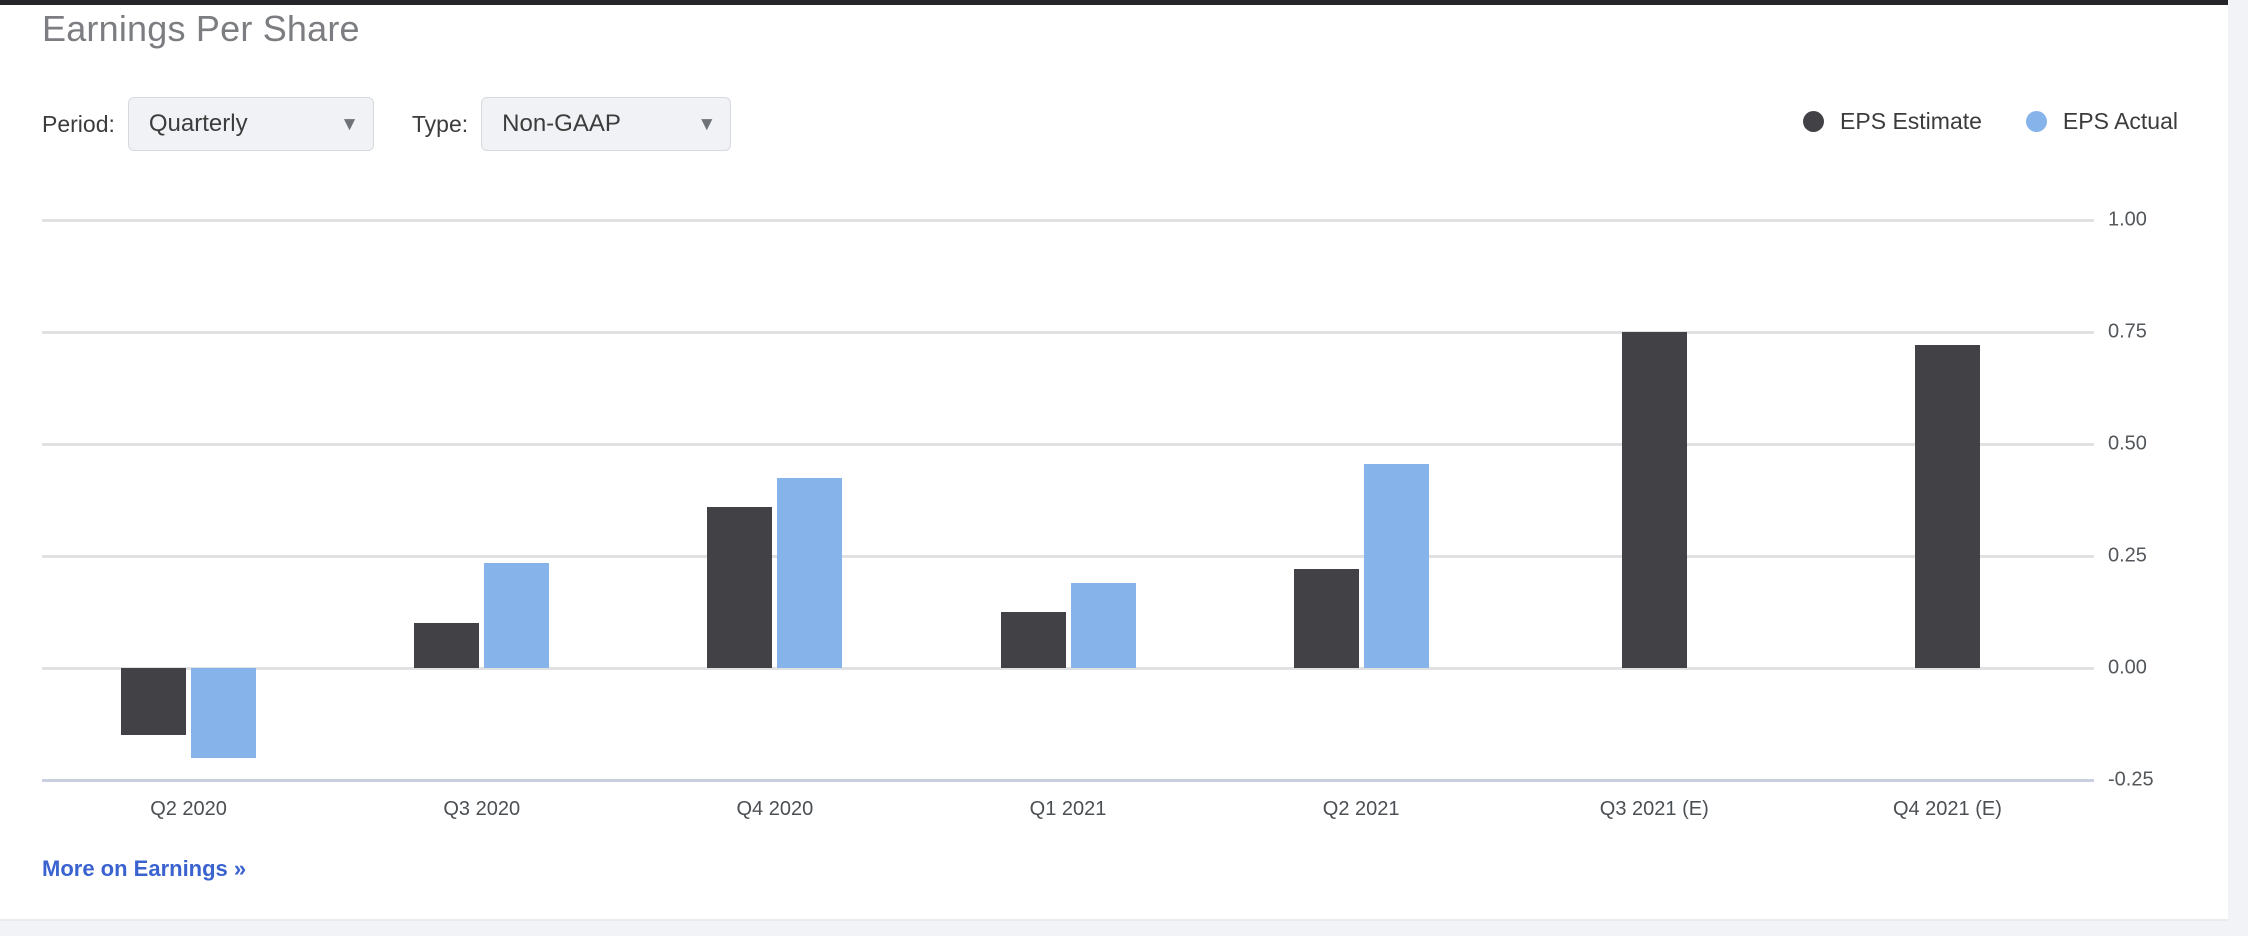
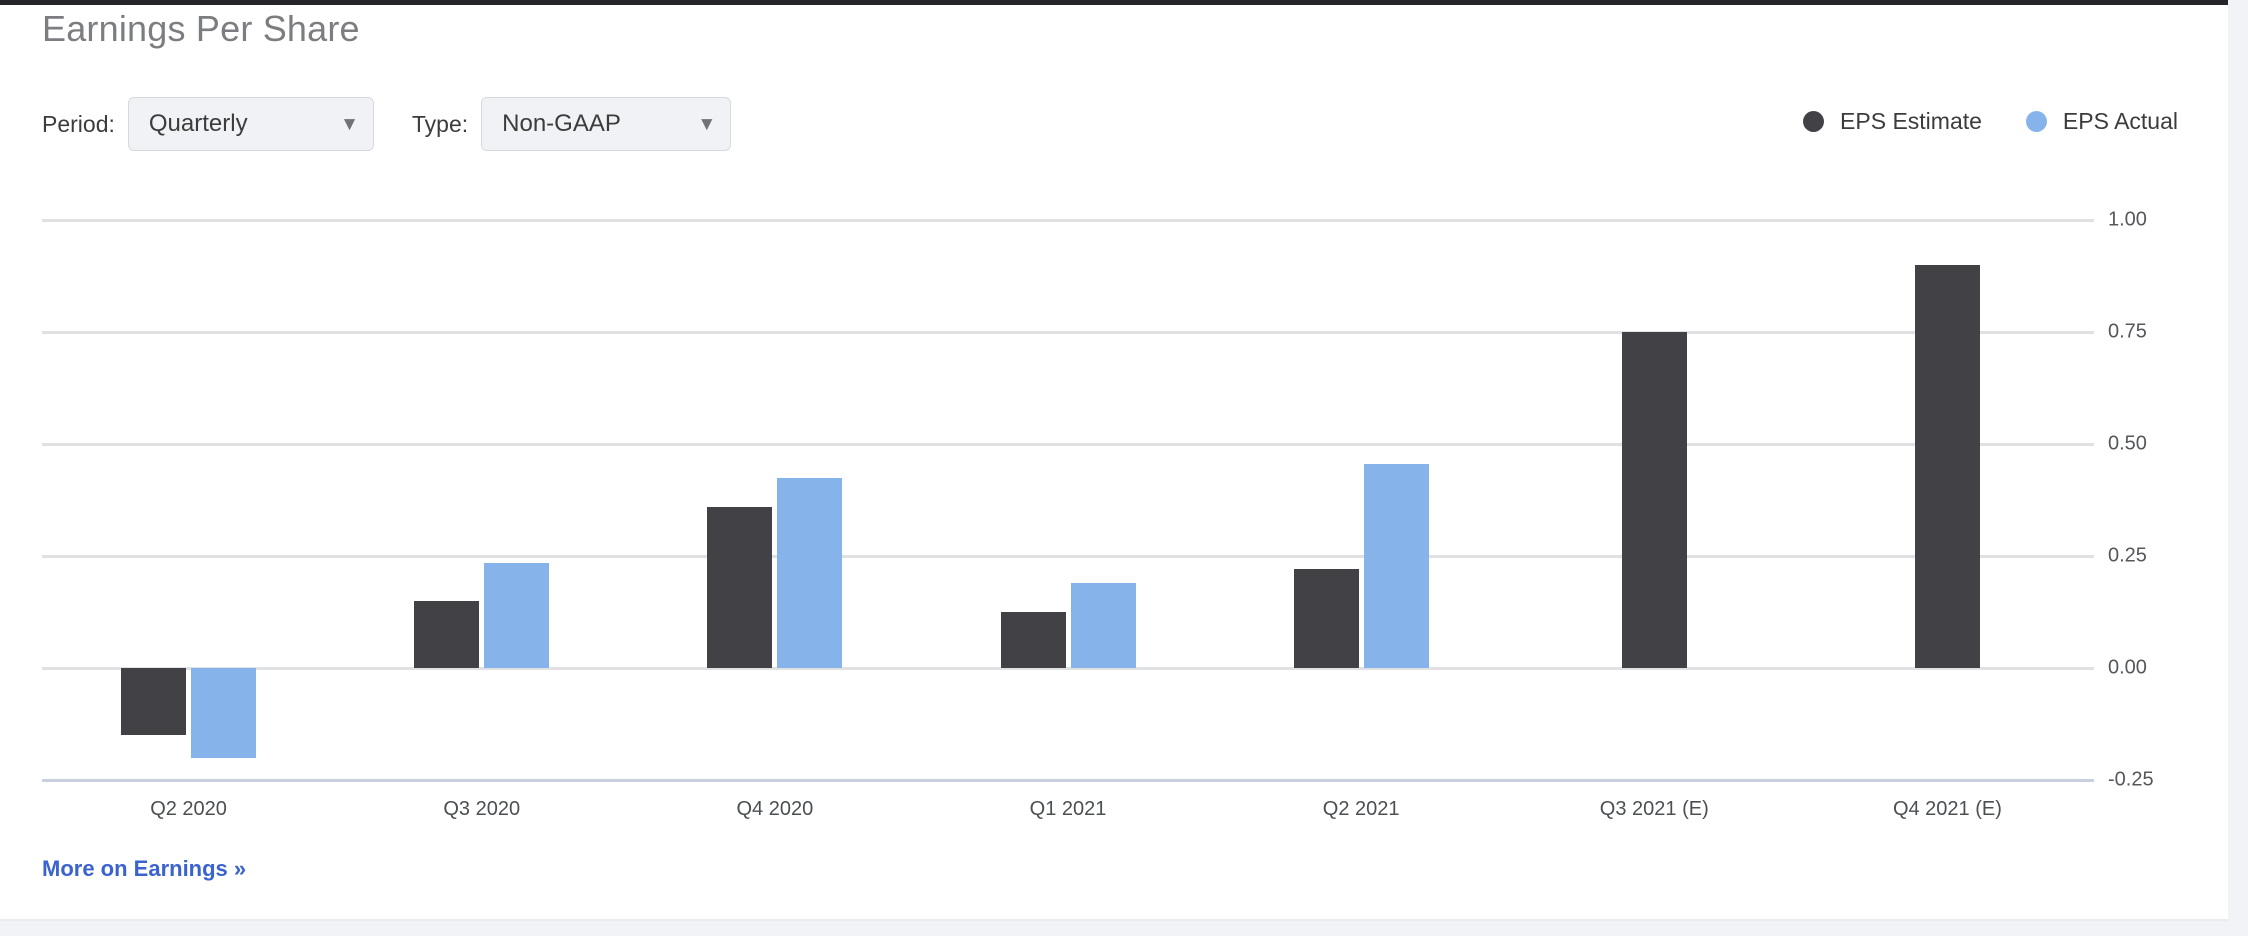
EPS Estimate/Q3 2020: 0.10 -> 0.15
EPS Estimate/Q4 2021 (E): 0.72 -> 0.90
